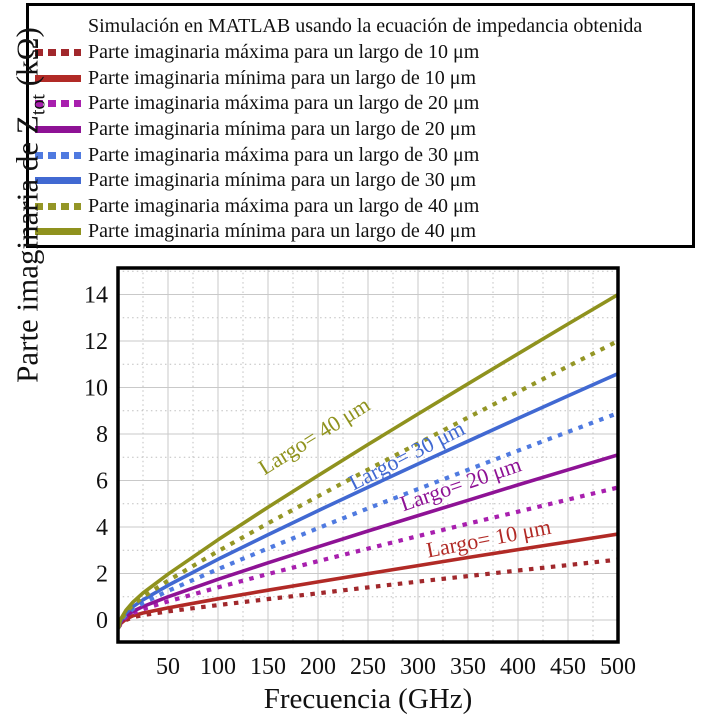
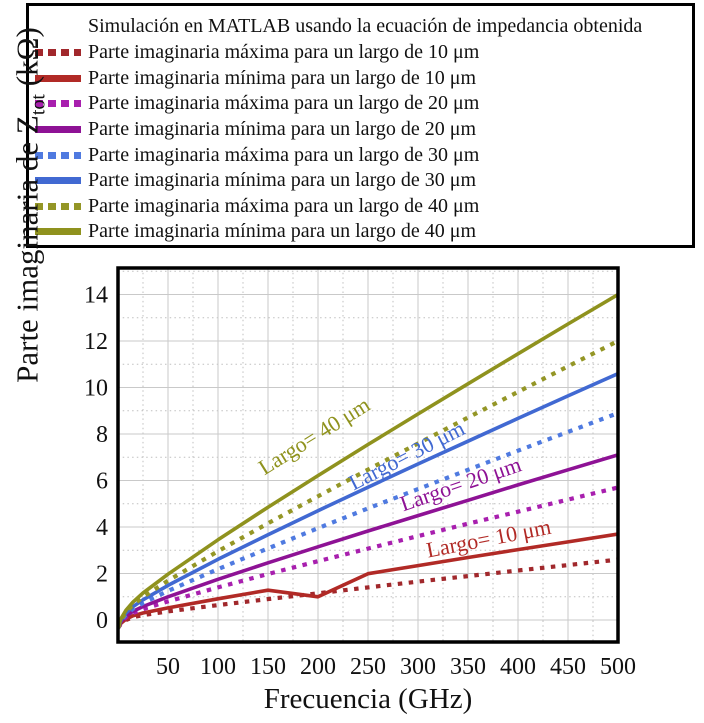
Parte imaginaria mínima para un largo de 10 μm/200: 1.6 -> 1.0
